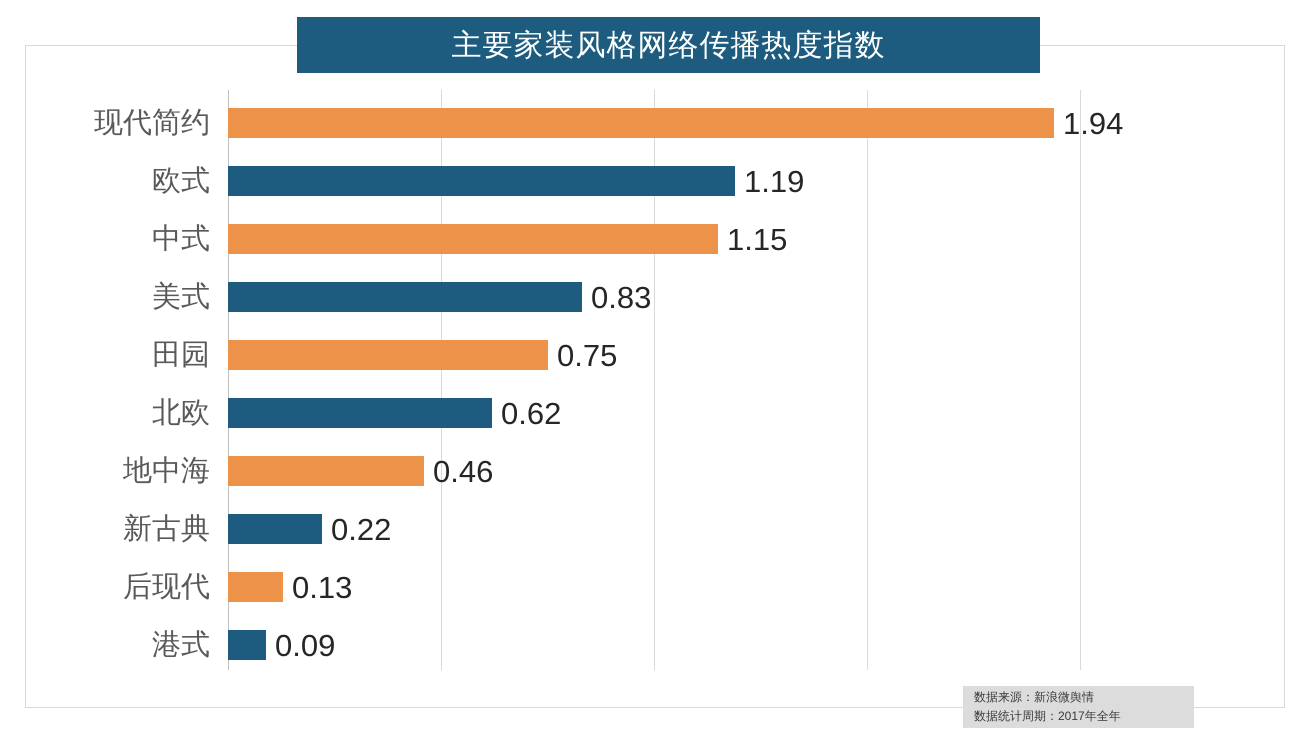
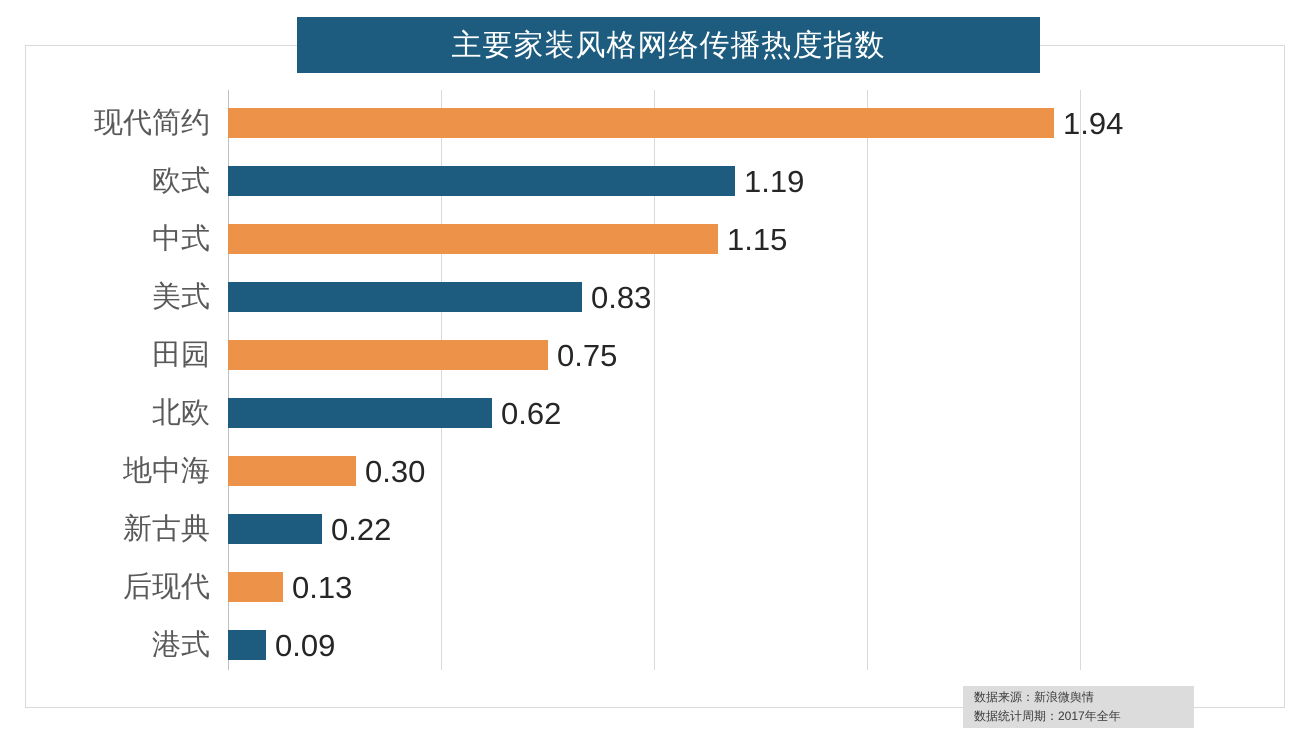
地中海: 0.46 -> 0.30
